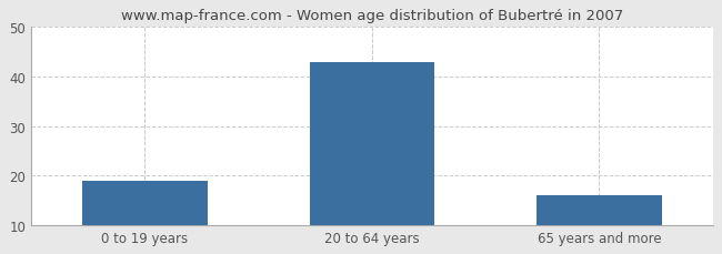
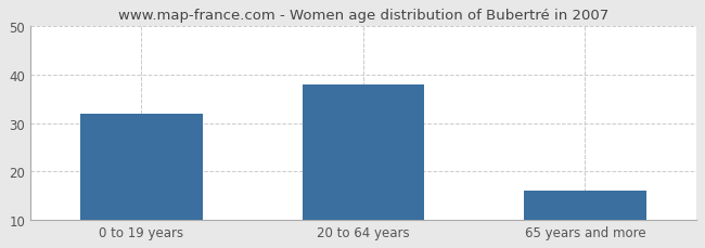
0 to 19 years: 19 -> 32
20 to 64 years: 43 -> 38
